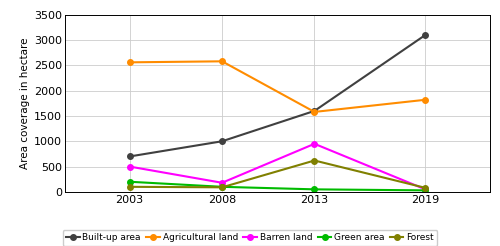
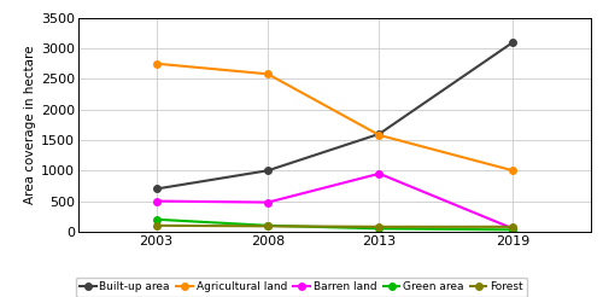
Agricultural land/2003: 2560 -> 2750
Barren land/2008: 180 -> 480
Forest/2013: 620 -> 80
Agricultural land/2019: 1820 -> 1000
